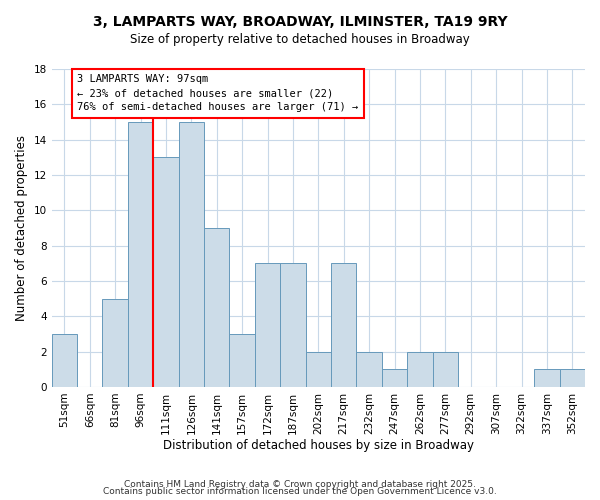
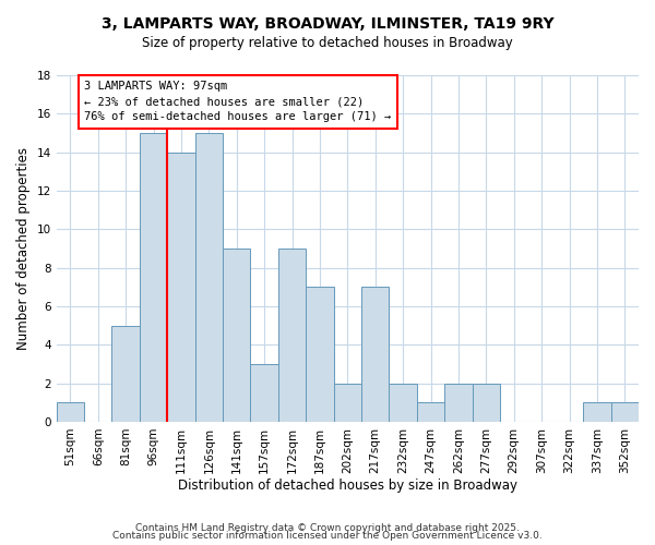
51sqm: 3 -> 1
111sqm: 13 -> 14
172sqm: 7 -> 9
